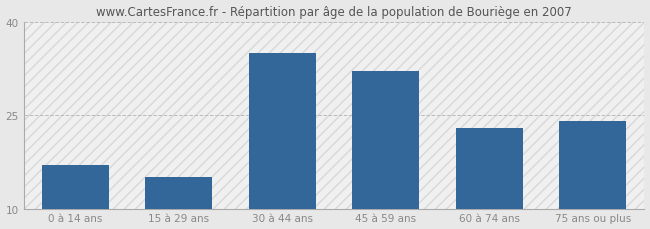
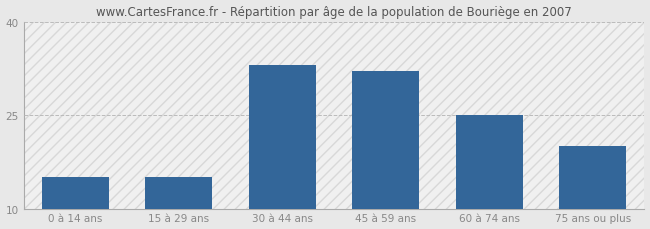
0 à 14 ans: 17 -> 15
30 à 44 ans: 35 -> 33
60 à 74 ans: 23 -> 25
75 ans ou plus: 24 -> 20
